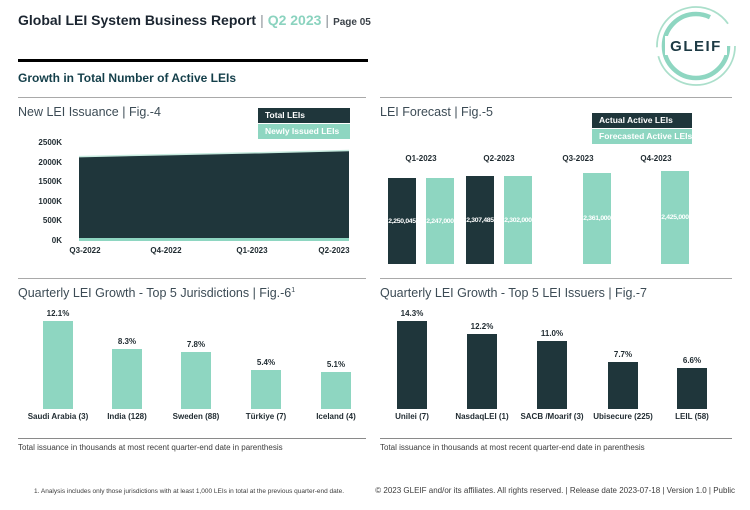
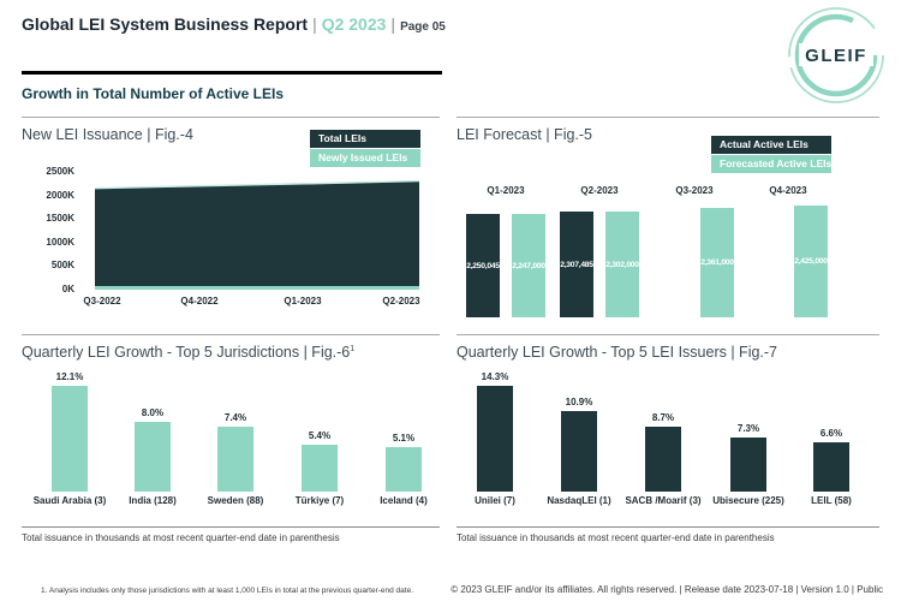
Quarterly LEI Growth - Top 5 Jurisdictions | Fig.-6/India (128): 8.3% -> 8.0%
Quarterly LEI Growth - Top 5 Jurisdictions | Fig.-6/Sweden (88): 7.8% -> 7.4%
Quarterly LEI Growth - Top 5 LEI Issuers | Fig.-7/NasdaqLEI (1): 12.2% -> 10.9%
Quarterly LEI Growth - Top 5 LEI Issuers | Fig.-7/SACB /Moarif (3): 11.0% -> 8.7%
Quarterly LEI Growth - Top 5 LEI Issuers | Fig.-7/Ubisecure (225): 7.7% -> 7.3%
